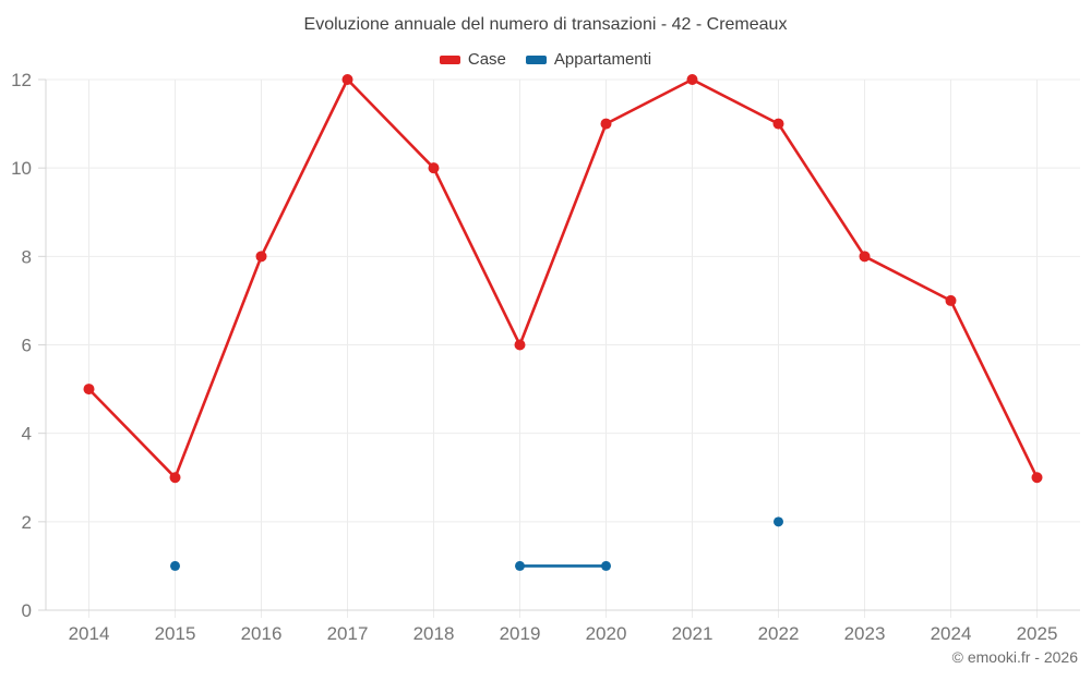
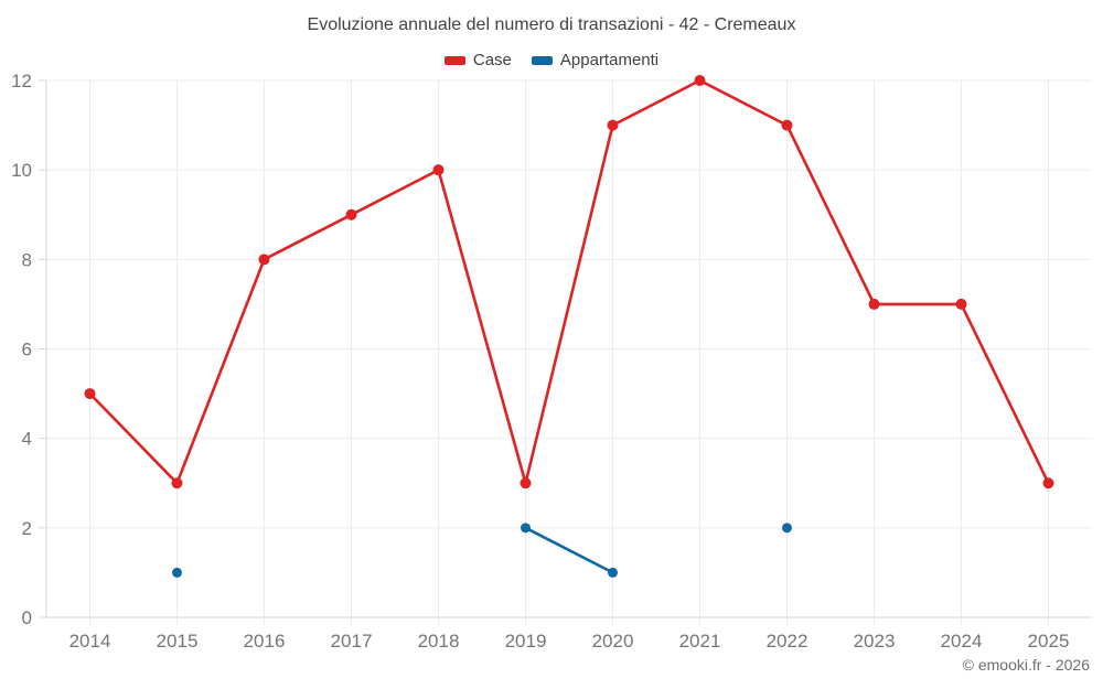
Case/2017: 12 -> 9
Case/2019: 6 -> 3
Appartamenti/2019: 1 -> 2
Case/2023: 8 -> 7
